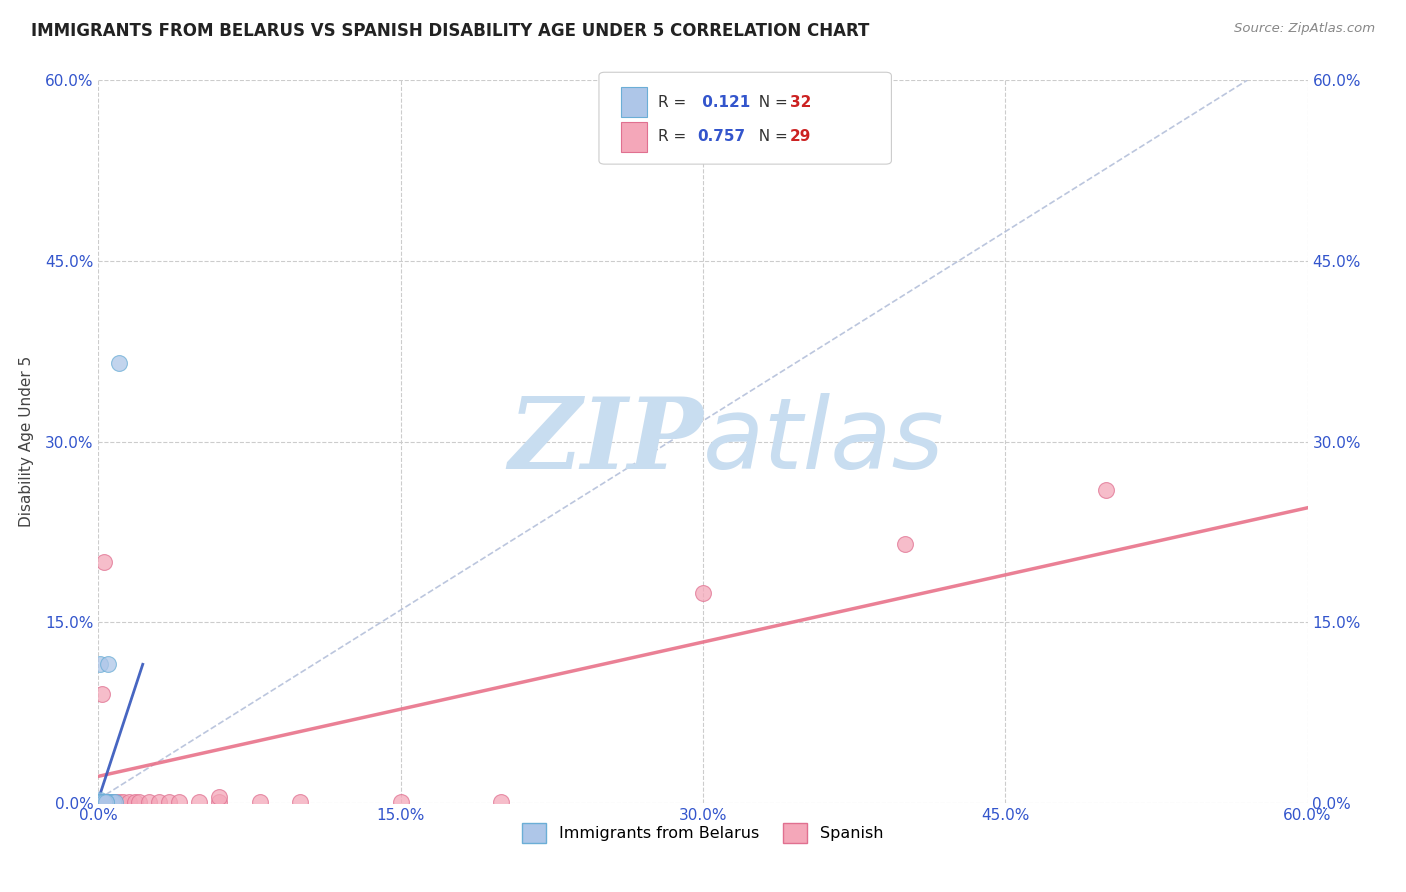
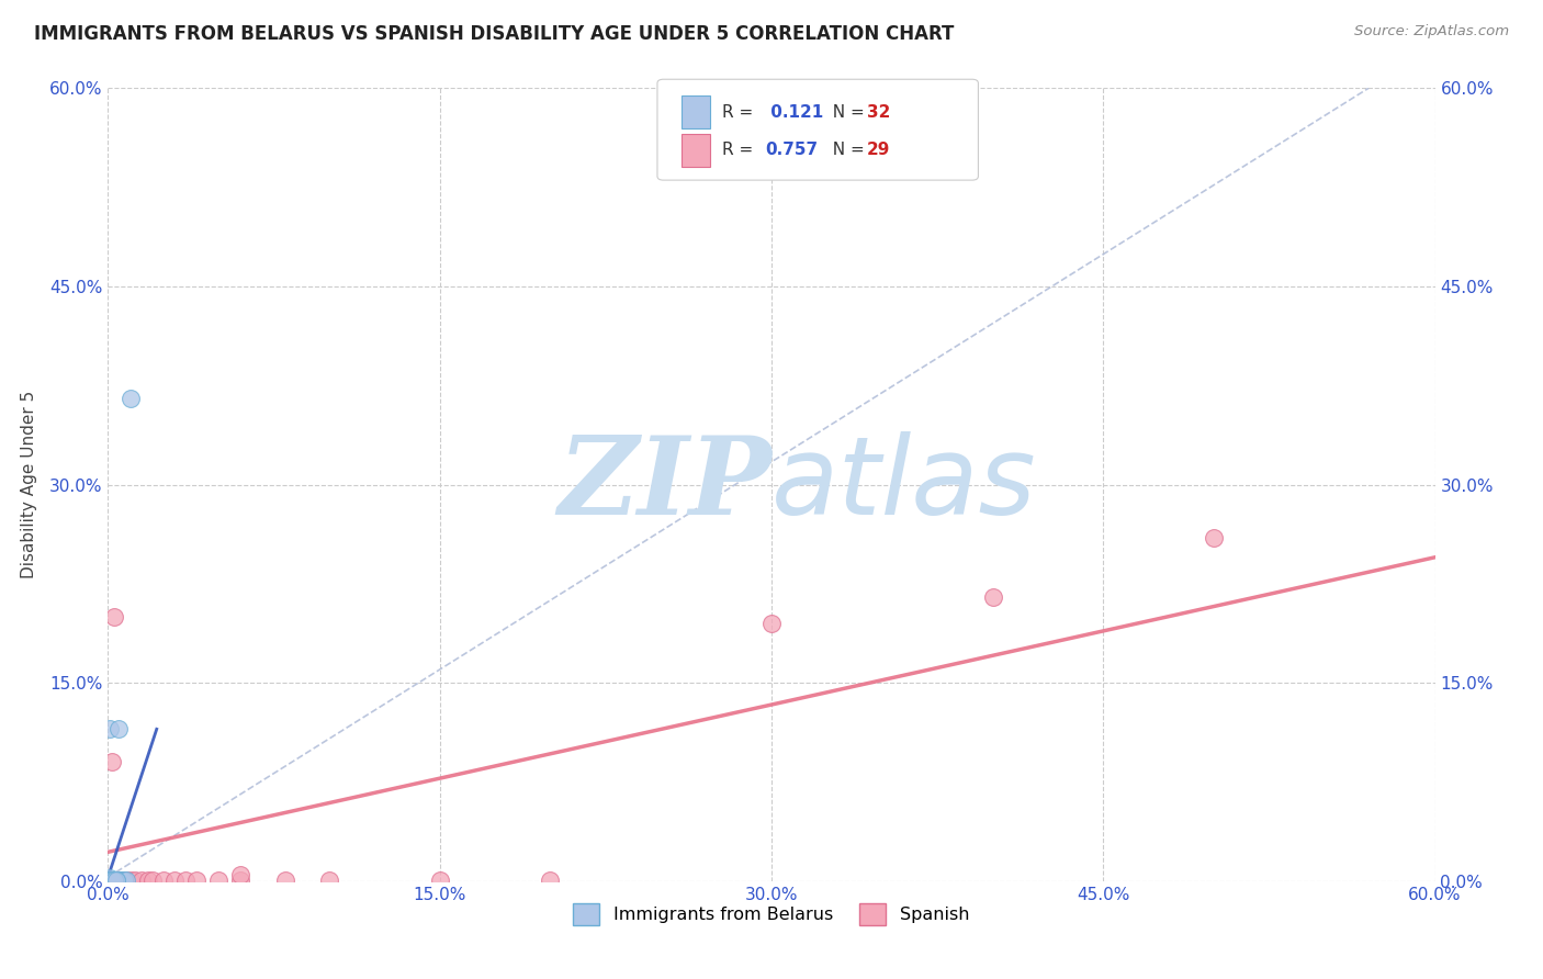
Spanish/30.0%: 17.4% -> 19.5%
